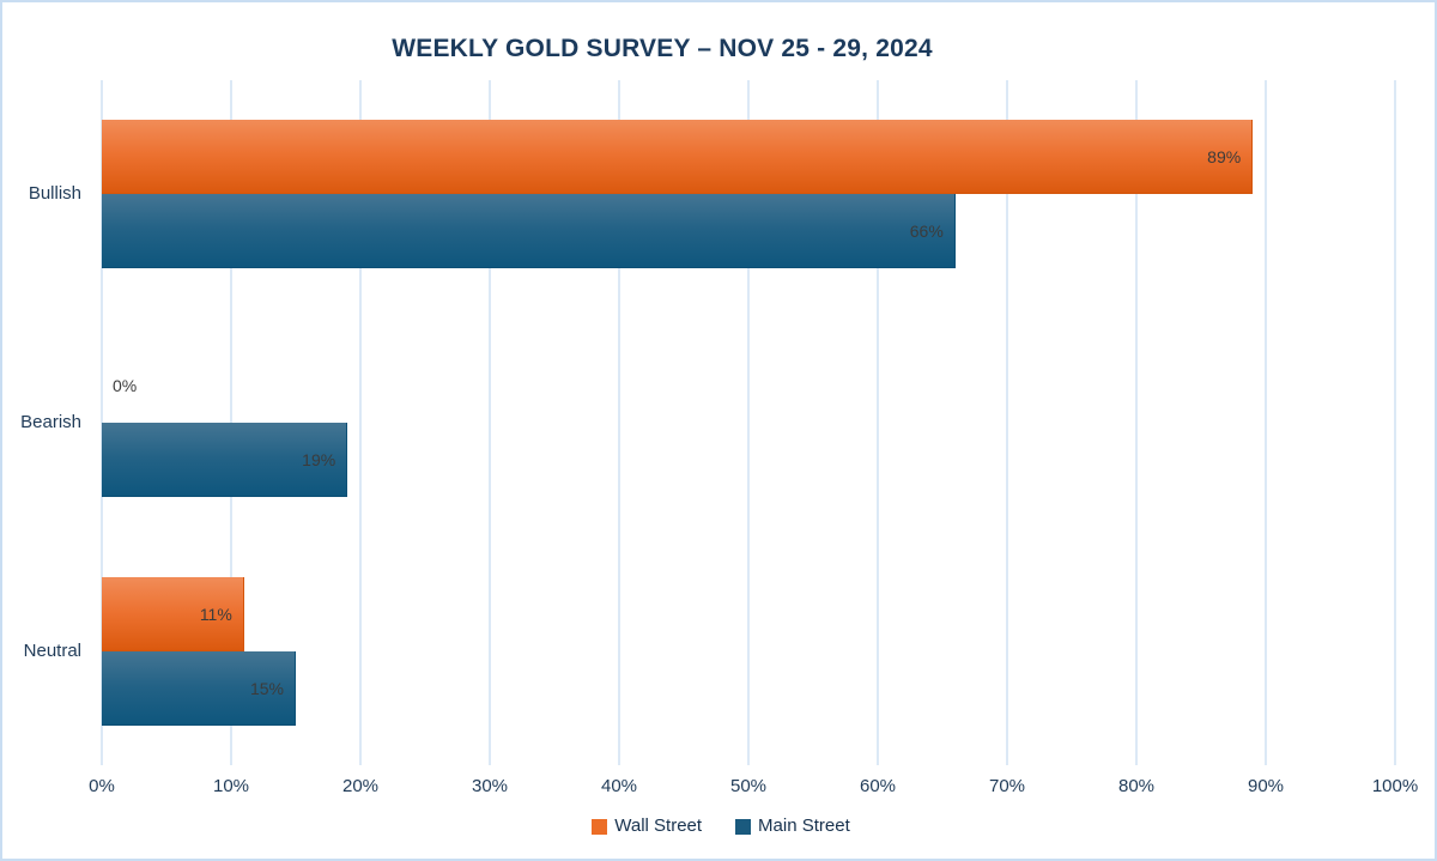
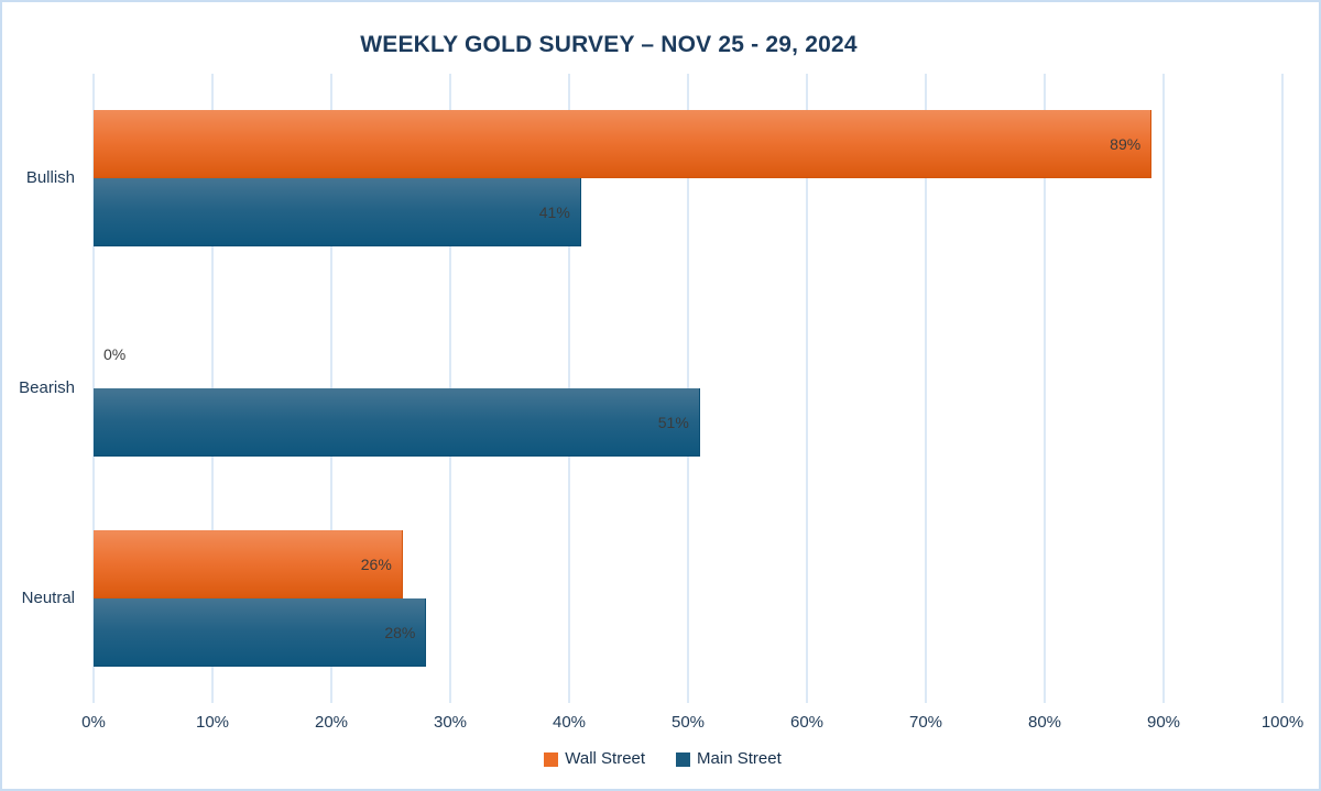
Main Street/Bullish: 66% -> 41%
Main Street/Bearish: 19% -> 51%
Wall Street/Neutral: 11% -> 26%
Main Street/Neutral: 15% -> 28%
